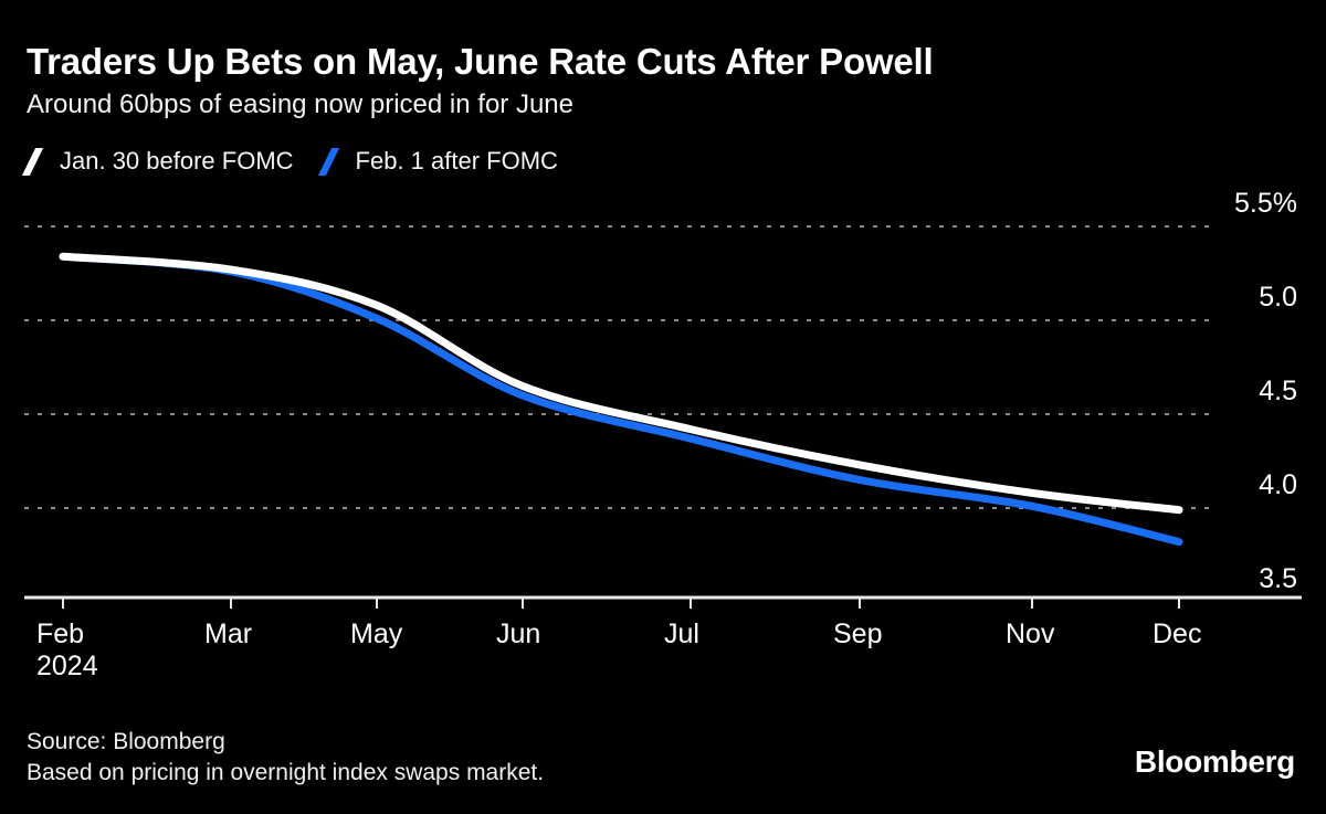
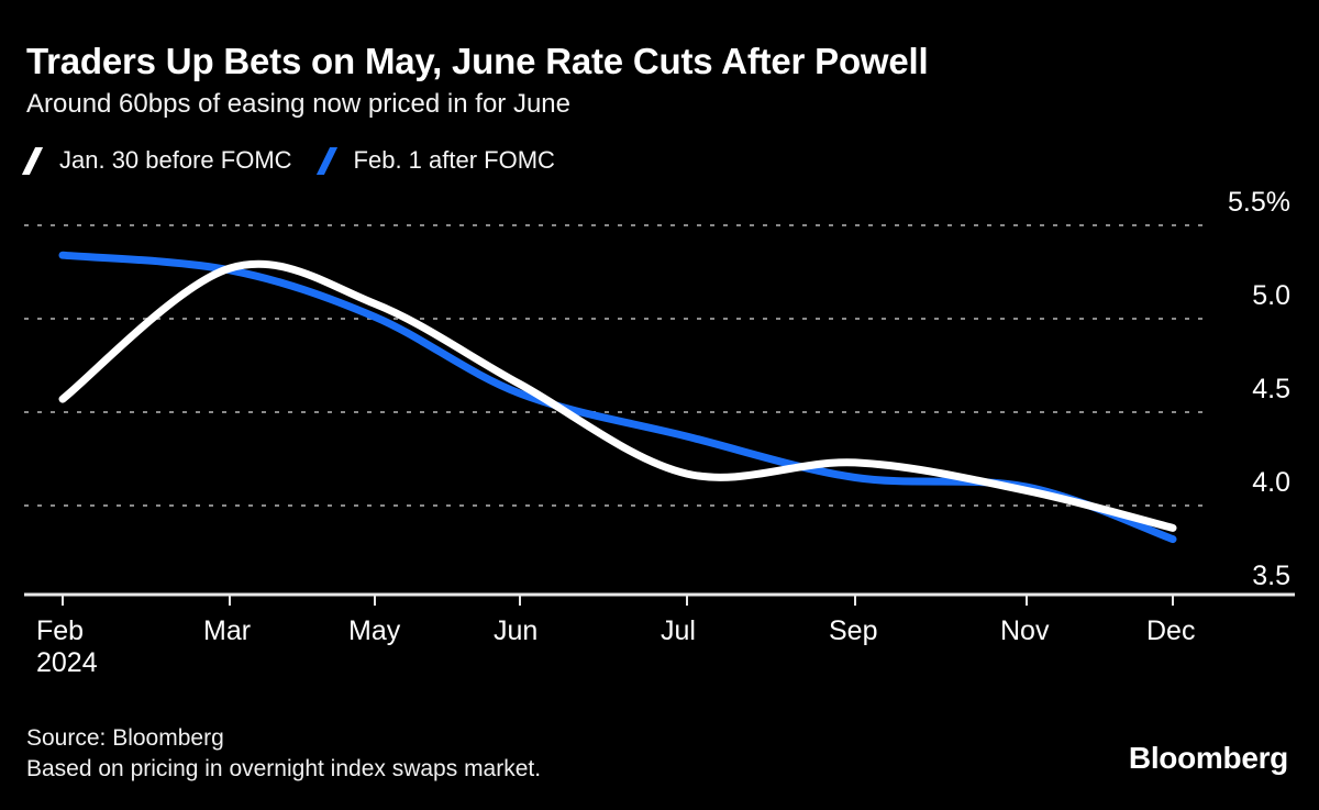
Jan. 30 before FOMC/Feb: 5.34% -> 4.57%
Jan. 30 before FOMC/Jul: 4.42% -> 4.17%
Feb. 1 after FOMC/Nov: 4.01% -> 4.10%
Jan. 30 before FOMC/Dec: 3.99% -> 3.88%
